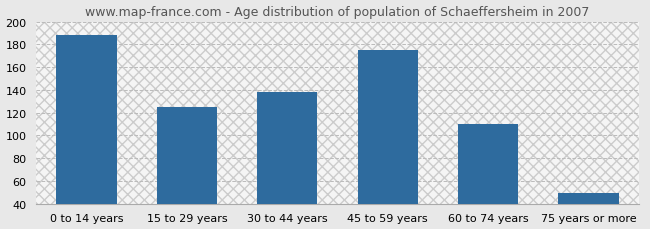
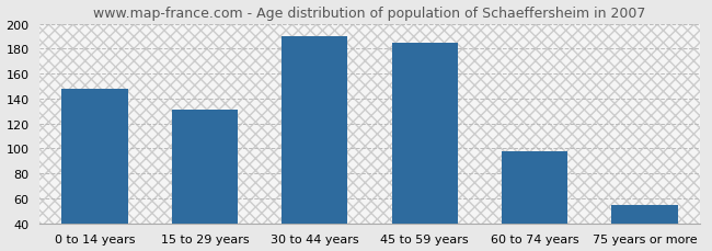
0 to 14 years: 188 -> 148
15 to 29 years: 125 -> 131
30 to 44 years: 138 -> 190
45 to 59 years: 175 -> 185
60 to 74 years: 110 -> 98
75 years or more: 49 -> 55
